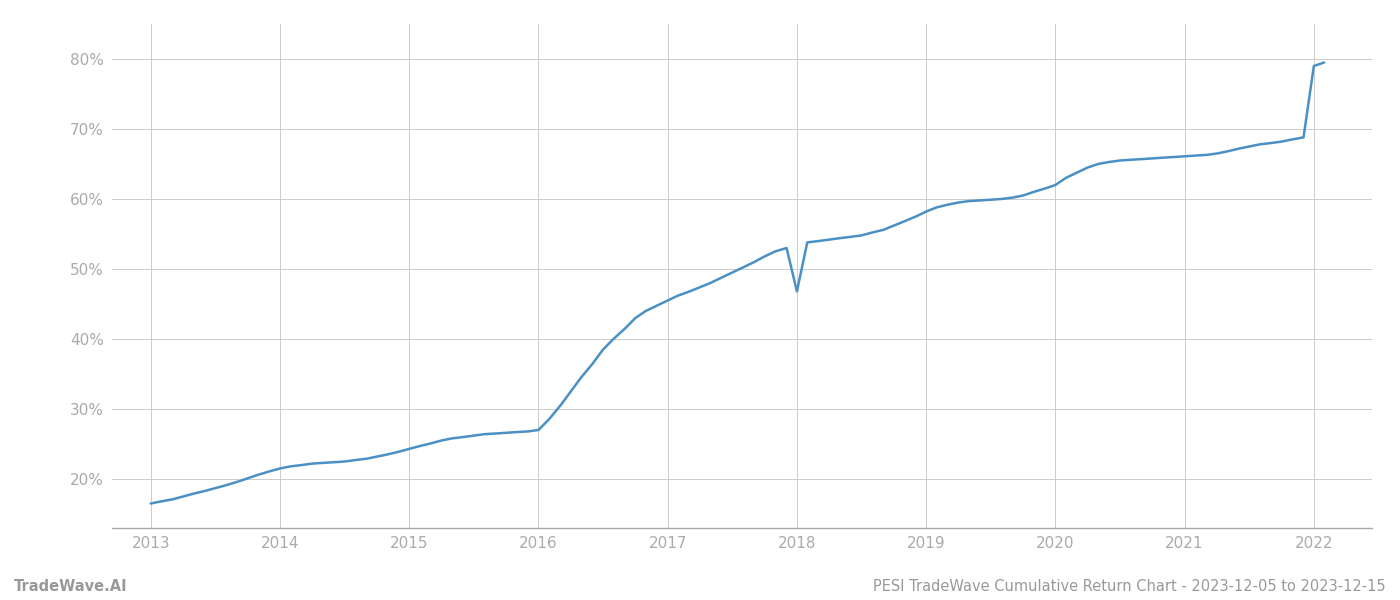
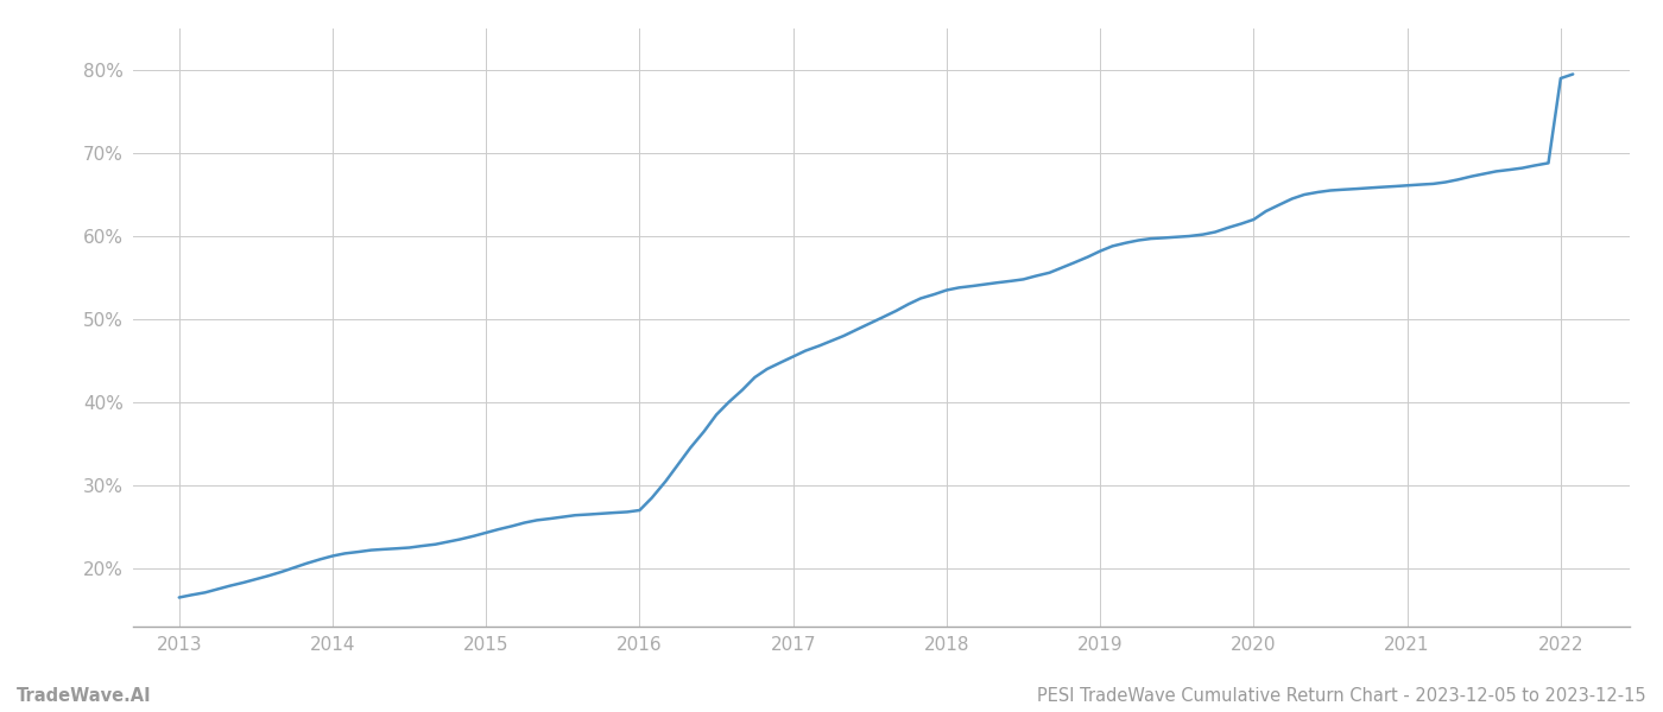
2018: 46.8% -> 53.5%
